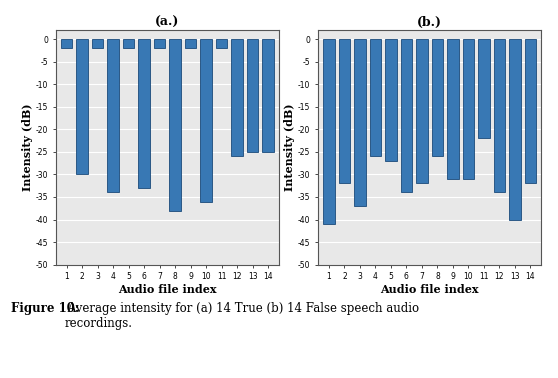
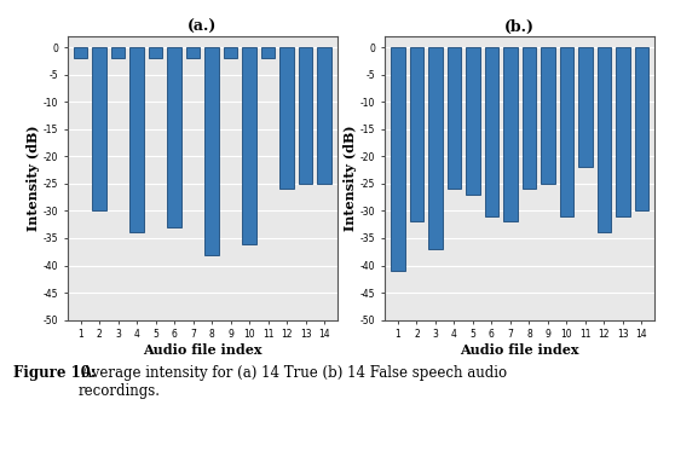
(b.)/6: -34 -> -31
(b.)/9: -31 -> -25
(b.)/13: -40 -> -31
(b.)/14: -32 -> -30
